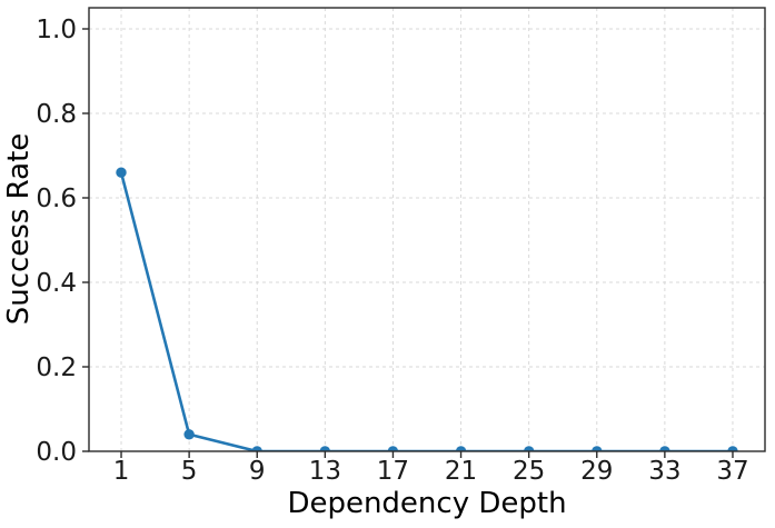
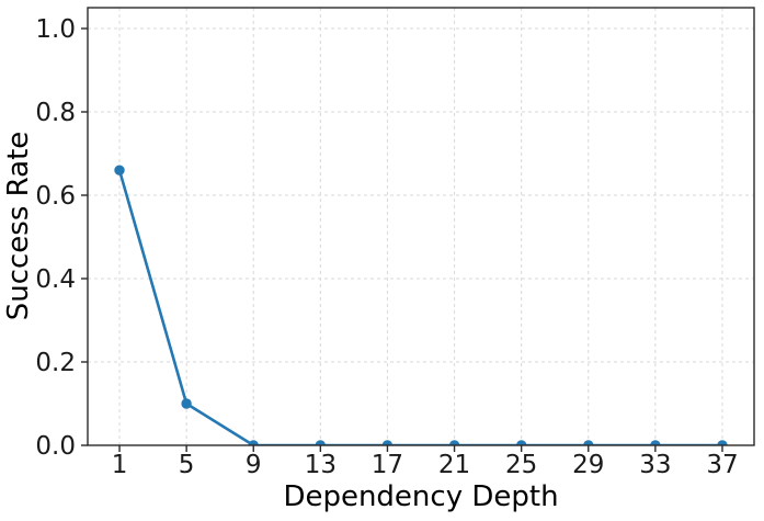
5: 0.04 -> 0.10
